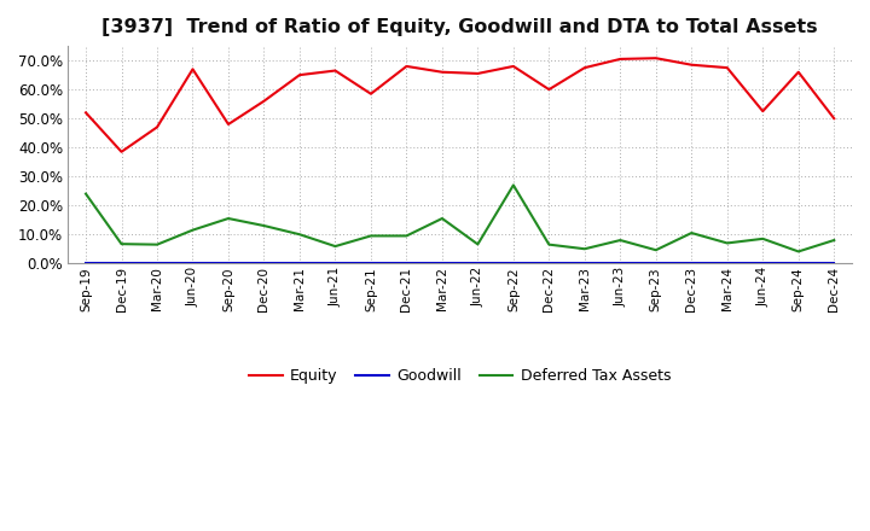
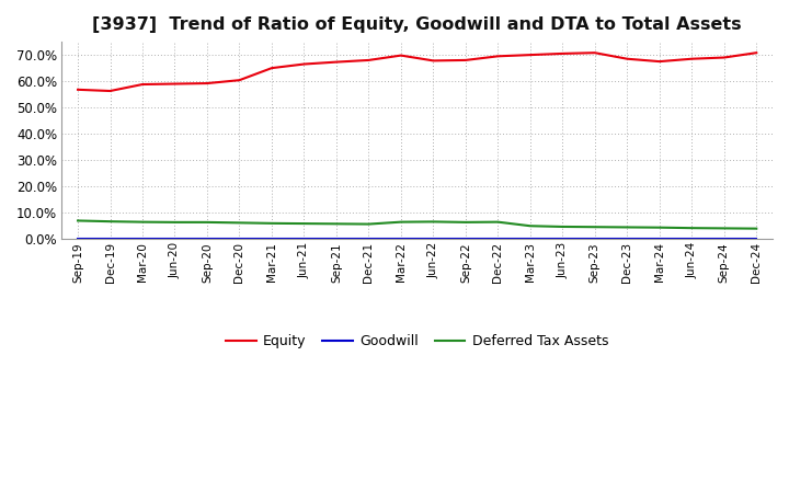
Equity/Sep-19: 52.0% -> 56.8%
Deferred Tax Assets/Sep-19: 24.0% -> 7.0%
Equity/Dec-19: 38.5% -> 56.3%
Equity/Mar-20: 47.0% -> 58.8%
Equity/Jun-20: 67.0% -> 59.0%
Deferred Tax Assets/Jun-20: 11.5% -> 6.4%
Equity/Sep-20: 48.0% -> 59.2%
Deferred Tax Assets/Sep-20: 15.5% -> 6.4%
Equity/Dec-20: 56.0% -> 60.4%
Deferred Tax Assets/Dec-20: 13.0% -> 6.2%
Deferred Tax Assets/Mar-21: 10.0% -> 6.0%
Equity/Sep-21: 58.5% -> 67.3%
Deferred Tax Assets/Sep-21: 9.5% -> 5.8%
Deferred Tax Assets/Dec-21: 9.5% -> 5.7%
Equity/Mar-22: 66.0% -> 69.8%
Deferred Tax Assets/Mar-22: 15.5% -> 6.5%
Equity/Jun-22: 65.5% -> 67.8%
Deferred Tax Assets/Sep-22: 27.0% -> 6.4%
Equity/Dec-22: 60.0% -> 69.5%
Equity/Mar-23: 67.5% -> 70.0%
Deferred Tax Assets/Jun-23: 8.0% -> 4.7%
Deferred Tax Assets/Dec-23: 10.5% -> 4.5%
Deferred Tax Assets/Mar-24: 7.0% -> 4.4%
Equity/Jun-24: 52.5% -> 68.5%
Deferred Tax Assets/Jun-24: 8.5% -> 4.2%
Equity/Sep-24: 66.0% -> 69.0%
Equity/Dec-24: 50.0% -> 70.8%
Deferred Tax Assets/Dec-24: 8.0% -> 4.0%
